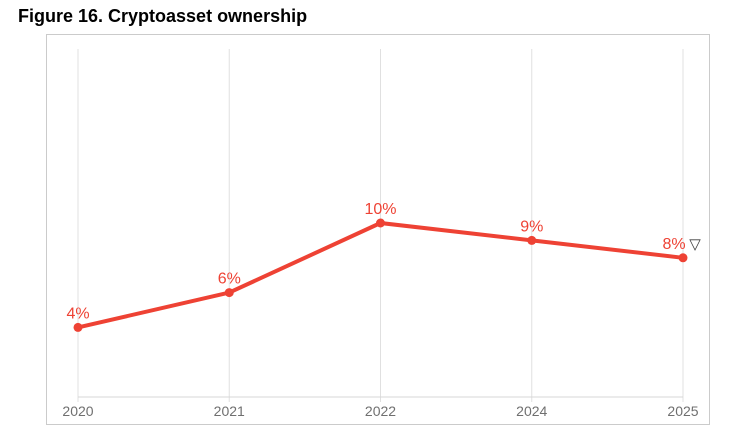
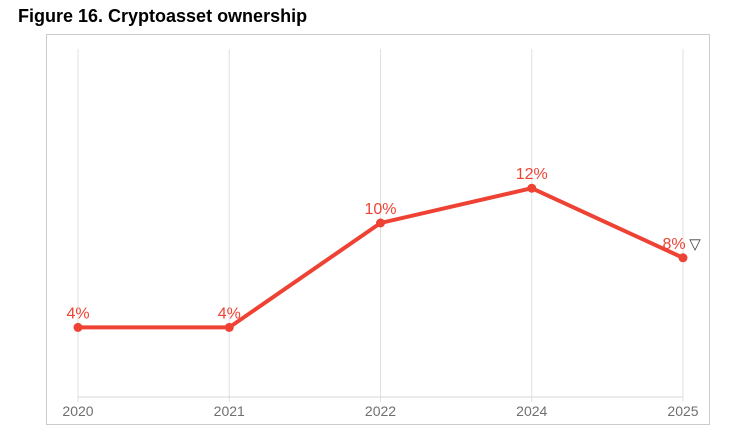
2021: 6% -> 4%
2024: 9% -> 12%
